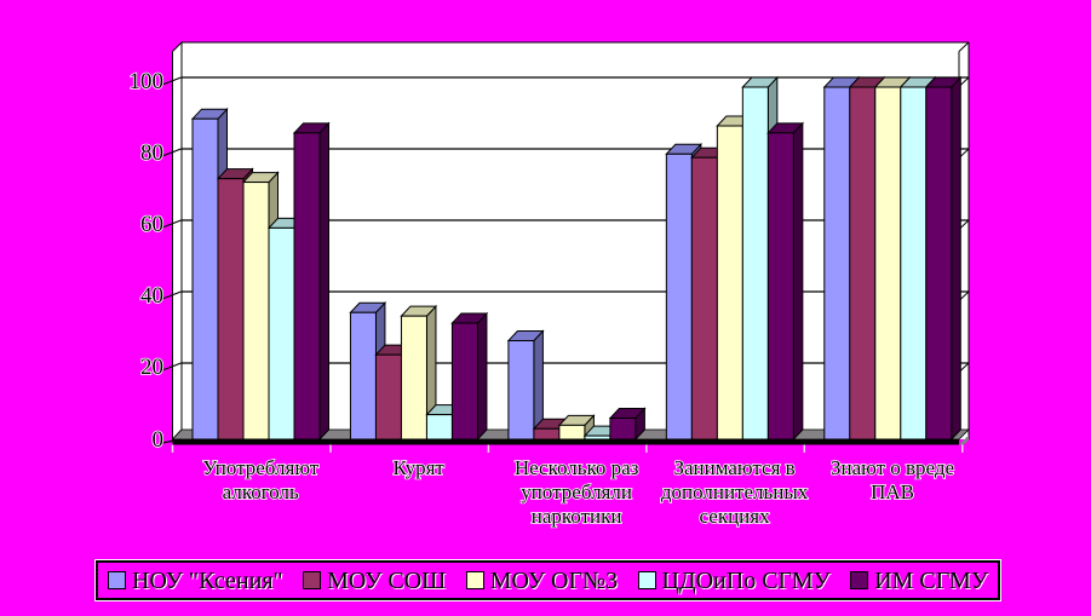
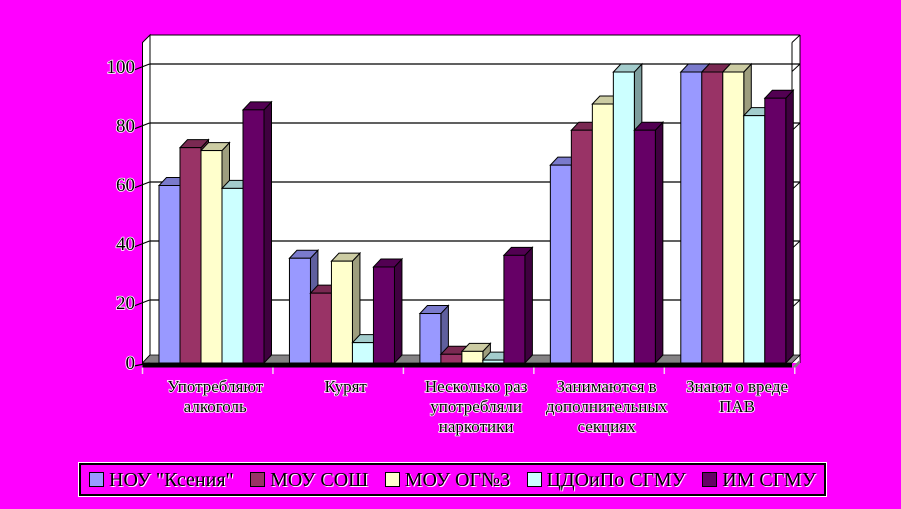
НОУ "Ксения"/Употребляют алкоголь: 91 -> 61
НОУ "Ксения"/Несколько раз употребляли наркотики: 28 -> 17
ИМ СГМУ/Несколько раз употребляли наркотики: 6 -> 37
НОУ "Ксения"/Занимаются в дополнительных секциях: 81 -> 68
ИМ СГМУ/Занимаются в дополнительных секциях: 87 -> 80
ЦДОиПо СГМУ/Знают о вреде ПАВ: 100 -> 85
ИМ СГМУ/Знают о вреде ПАВ: 100 -> 91
